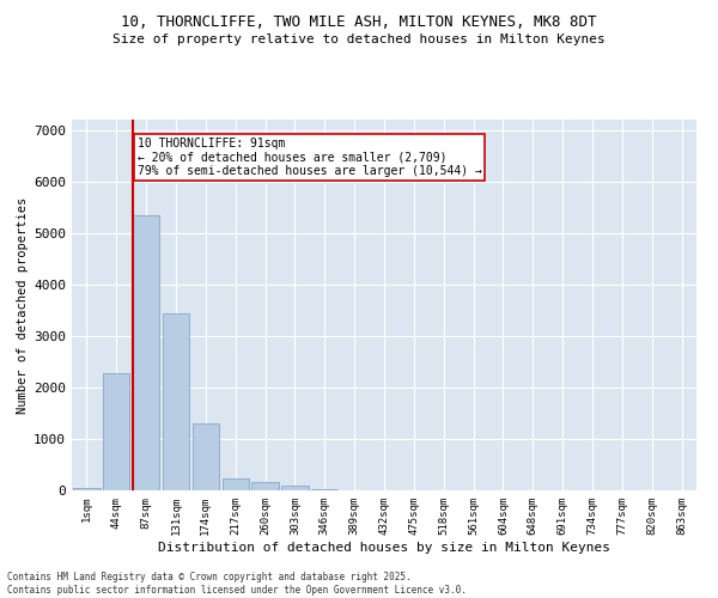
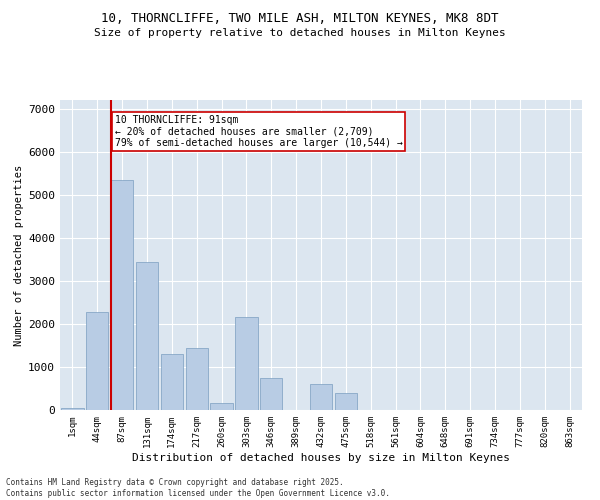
217sqm: 230 -> 1450
303sqm: 80 -> 2150
346sqm: 20 -> 750
432sqm: 0 -> 600
475sqm: 0 -> 400
